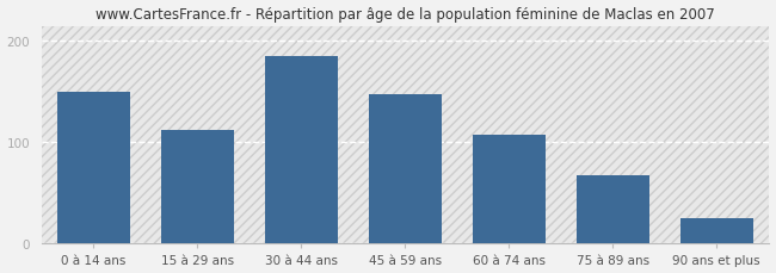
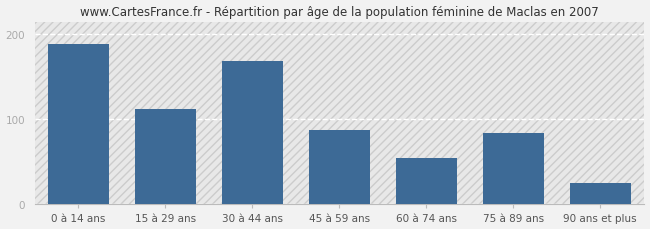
0 à 14 ans: 150 -> 188
30 à 44 ans: 185 -> 168
45 à 59 ans: 148 -> 88
60 à 74 ans: 107 -> 54
75 à 89 ans: 68 -> 84
